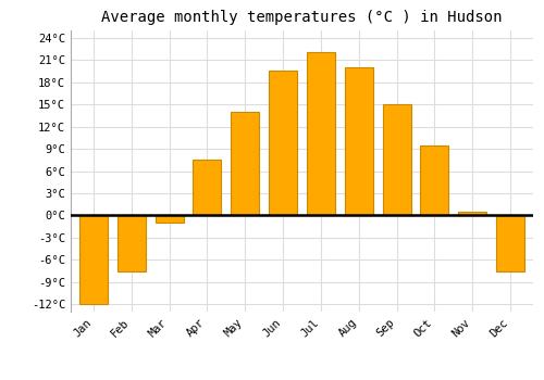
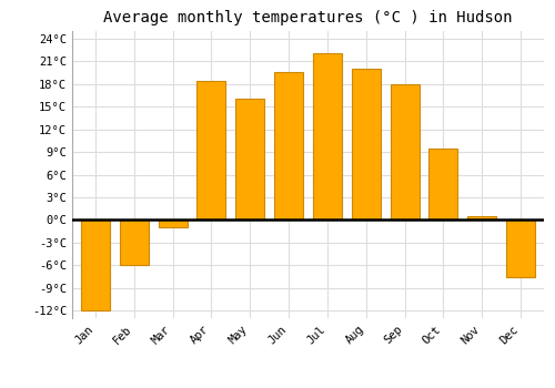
Feb: -7.5°C -> -6.0°C
Apr: 7.5°C -> 18.4°C
May: 14.0°C -> 16.0°C
Sep: 15.0°C -> 18.0°C
